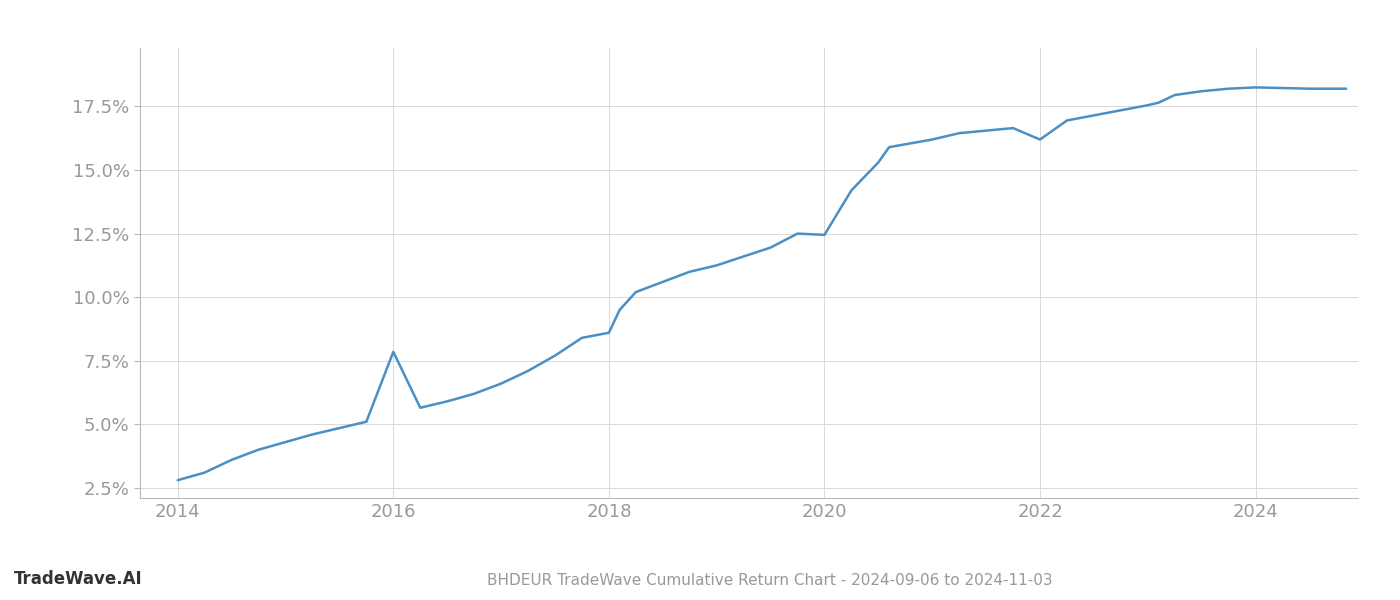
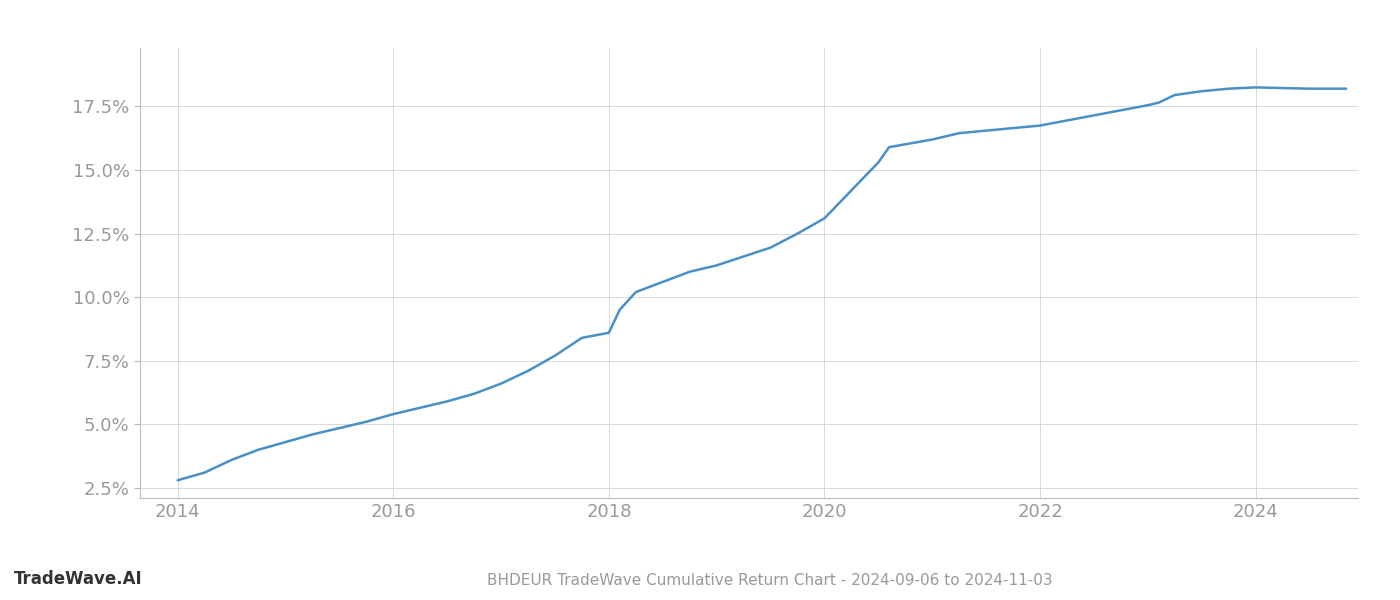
2016: 7.85% -> 5.40%
2020: 12.45% -> 13.10%
2022: 16.20% -> 16.75%
